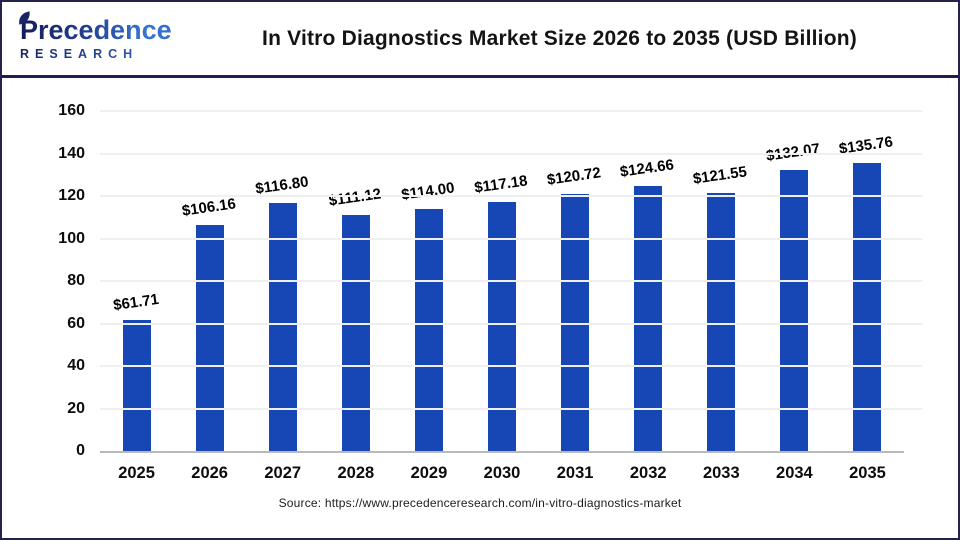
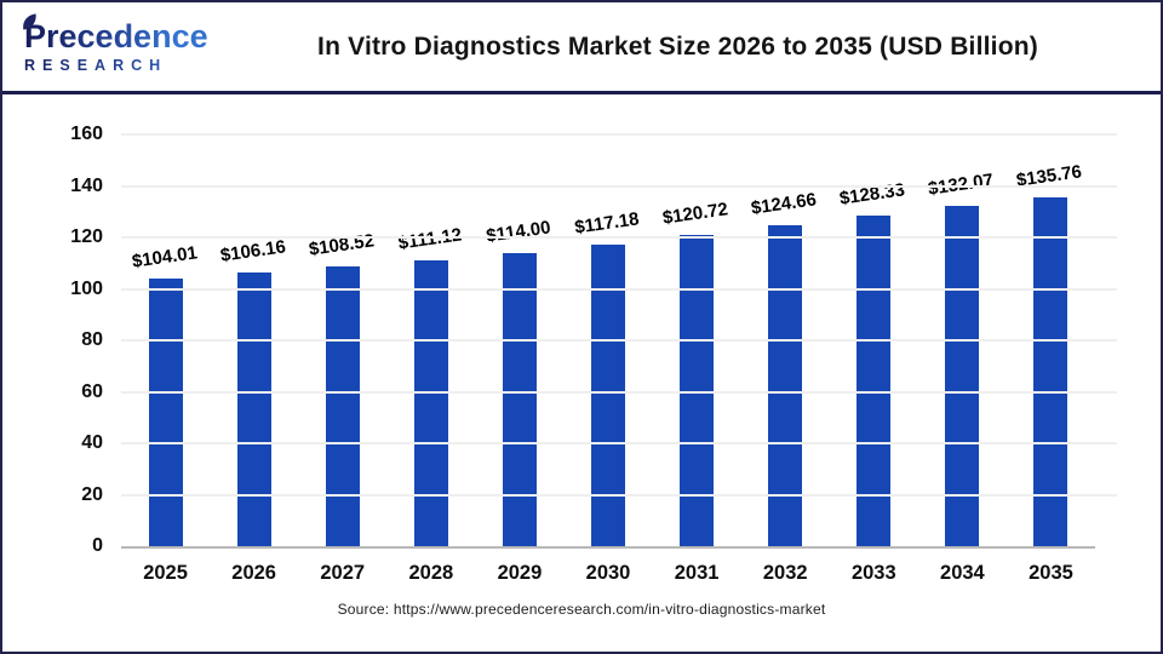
2025: $61.71 -> $104.01
2027: $116.80 -> $108.52
2033: $121.55 -> $128.33
